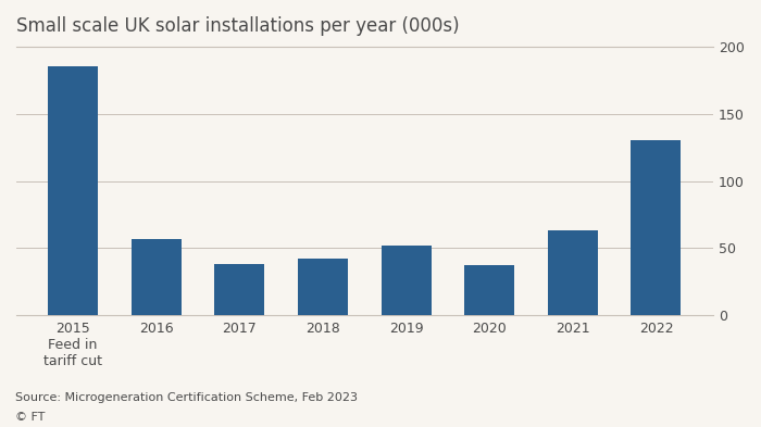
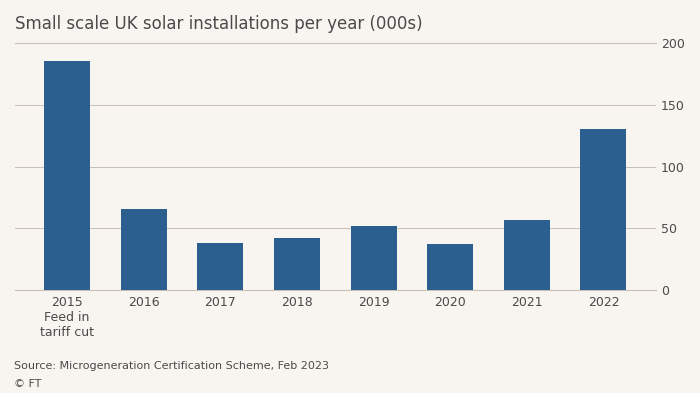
2016: 57 -> 66
2021: 63 -> 57
